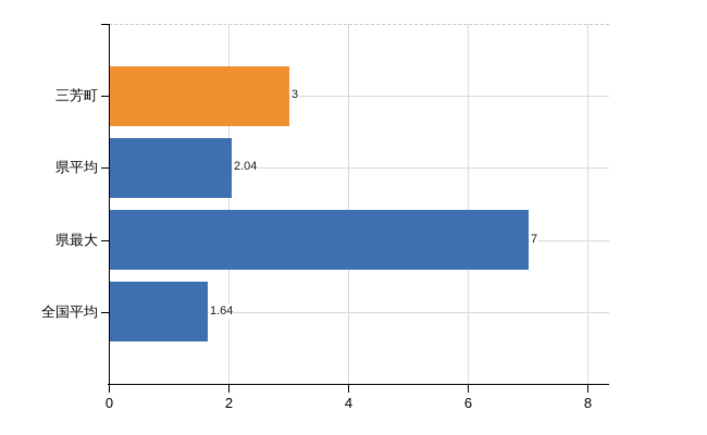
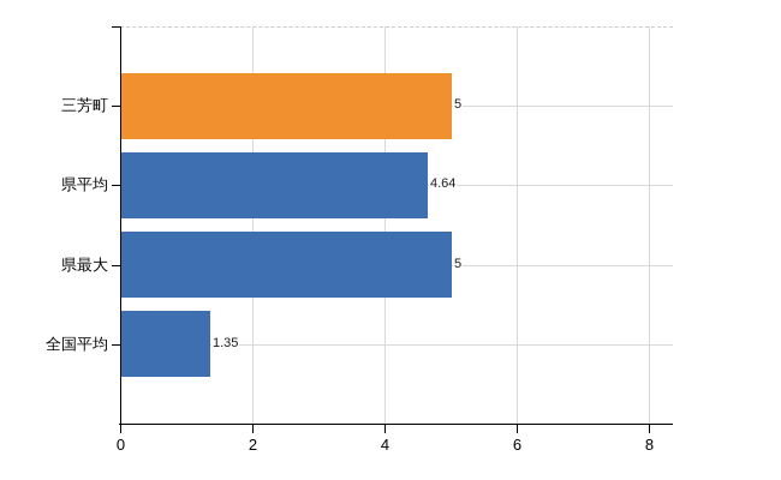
三芳町: 3 -> 5
県平均: 2.04 -> 4.64
県最大: 7 -> 5
全国平均: 1.64 -> 1.35
